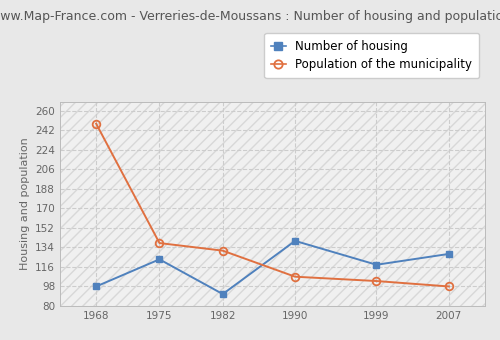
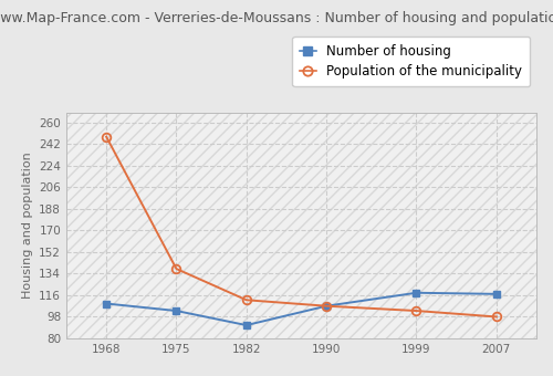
Number of housing/1968: 98 -> 109
Number of housing/1975: 123 -> 103
Population of the municipality/1982: 131 -> 112
Number of housing/1990: 140 -> 107
Number of housing/2007: 128 -> 117
